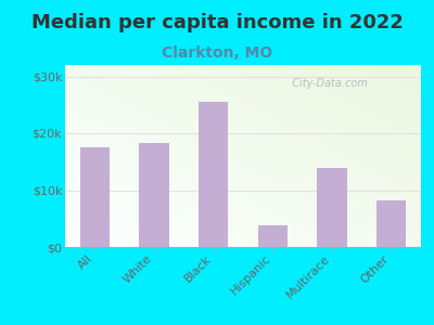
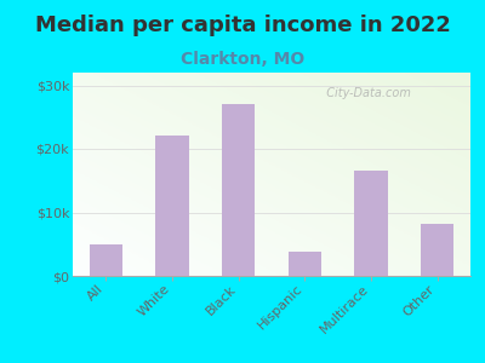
All: $17.5k -> $5.0k
White: $18.2k -> $22.0k
Black: $25.5k -> $27.0k
Multirace: $14.0k -> $16.6k
